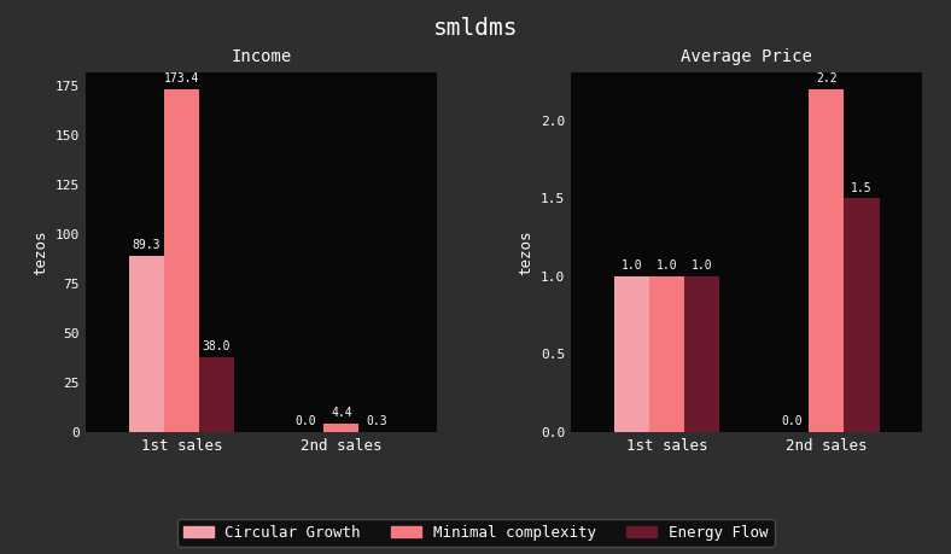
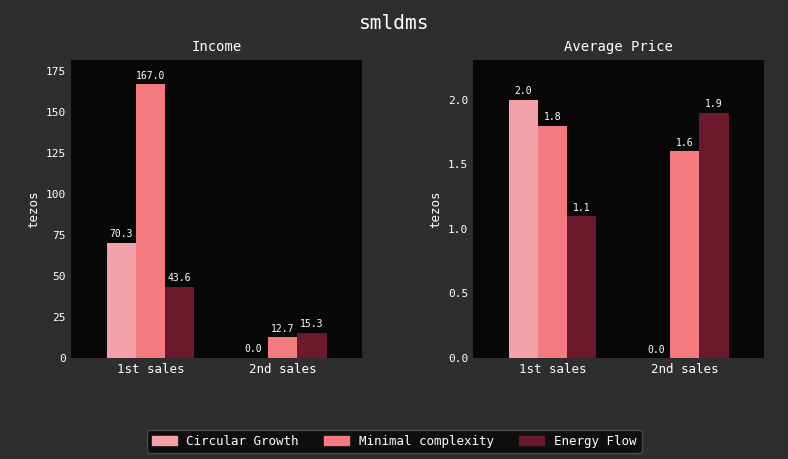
Income/Circular Growth/1st sales: 89.3 -> 70.3
Income/Minimal complexity/1st sales: 173.4 -> 167.0
Income/Energy Flow/1st sales: 38.0 -> 43.6
Income/Minimal complexity/2nd sales: 4.4 -> 12.7
Income/Energy Flow/2nd sales: 0.3 -> 15.3
Average Price/Circular Growth/1st sales: 1.0 -> 2.0
Average Price/Minimal complexity/1st sales: 1.0 -> 1.8
Average Price/Energy Flow/1st sales: 1.0 -> 1.1
Average Price/Minimal complexity/2nd sales: 2.2 -> 1.6
Average Price/Energy Flow/2nd sales: 1.5 -> 1.9
